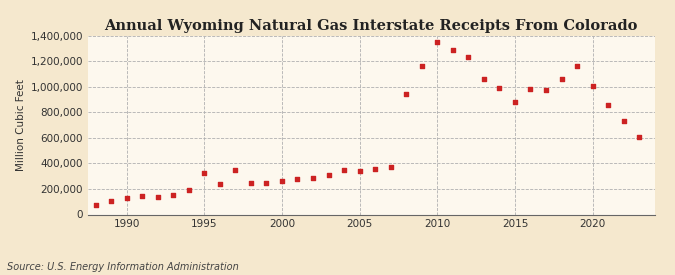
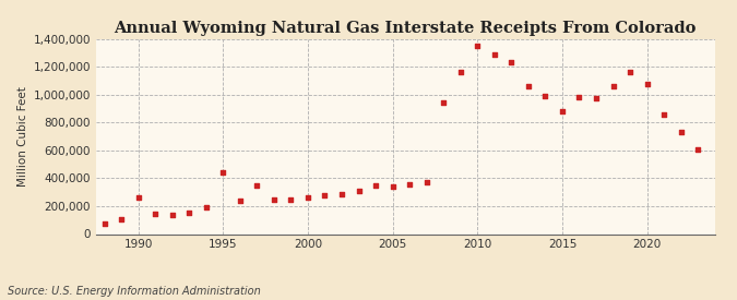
1990: 130,000 -> 260,000
1995: 320,000 -> 440,000
2020: 1,010,000 -> 1,080,000
